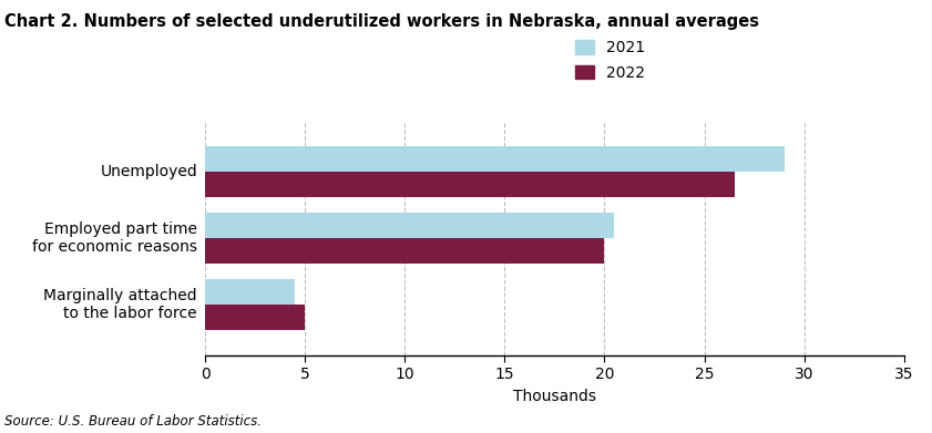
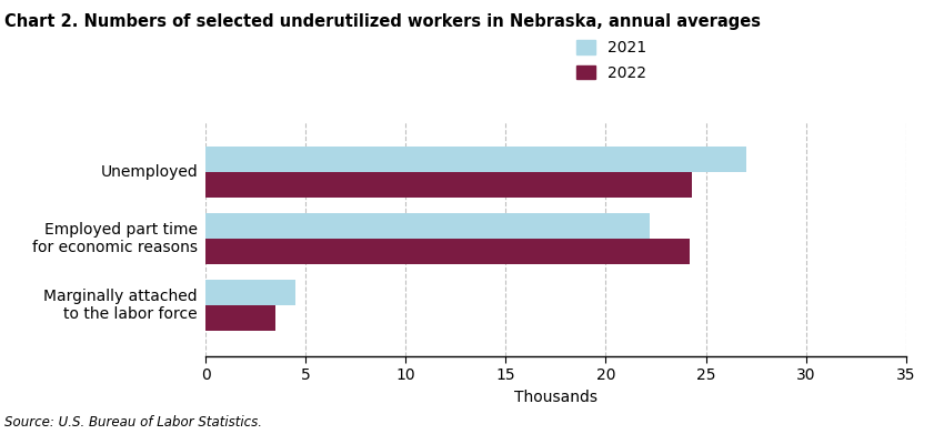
2021/Unemployed: 29.0 -> 27.0
2022/Unemployed: 26.5 -> 24.3
2021/Employed part time for economic reasons: 20.5 -> 22.2
2022/Employed part time for economic reasons: 20.0 -> 24.2
2022/Marginally attached to the labor force: 5.0 -> 3.5
